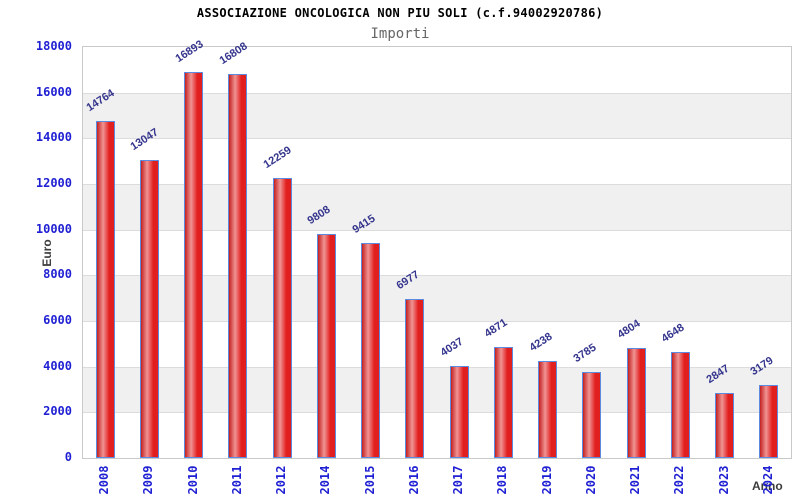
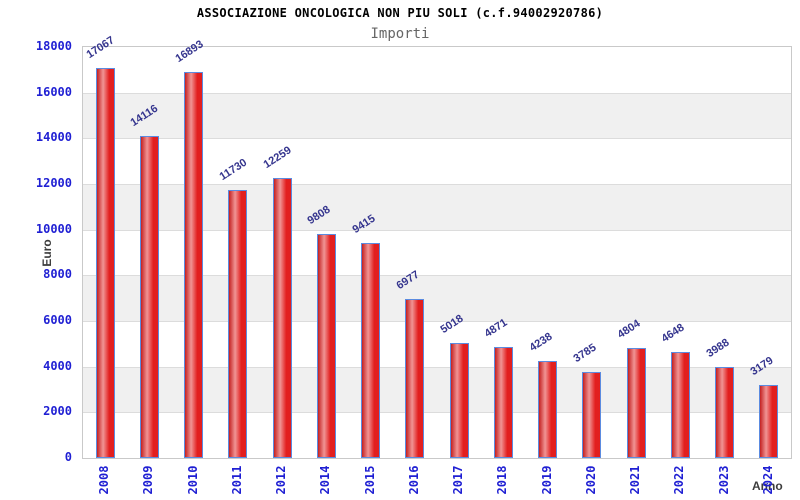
2008: 14764 -> 17067
2009: 13047 -> 14116
2011: 16808 -> 11730
2017: 4037 -> 5018
2023: 2847 -> 3988
